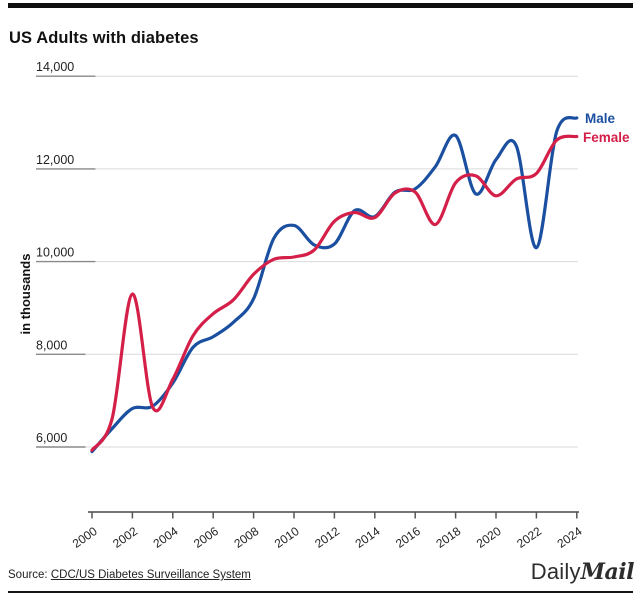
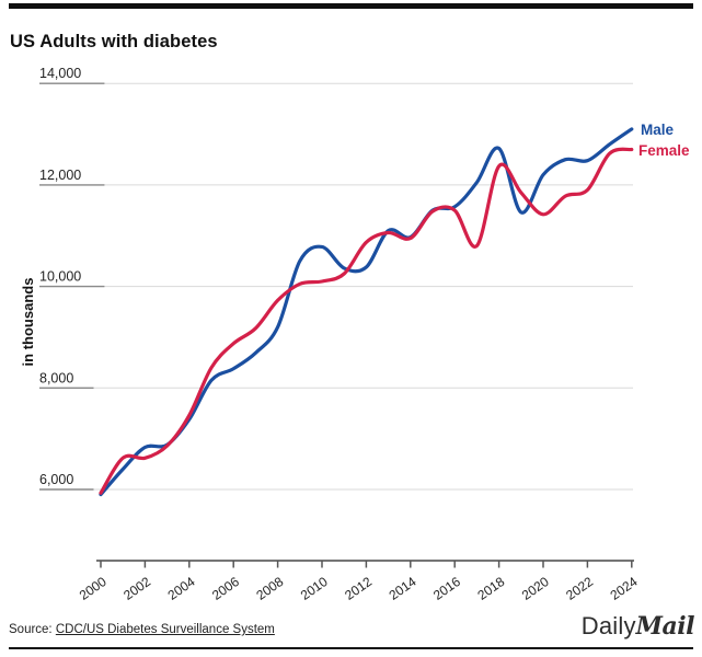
Female/2002: 9300 -> 6600
Female/2018: 11700 -> 12400
Male/2022: 10300 -> 12500
